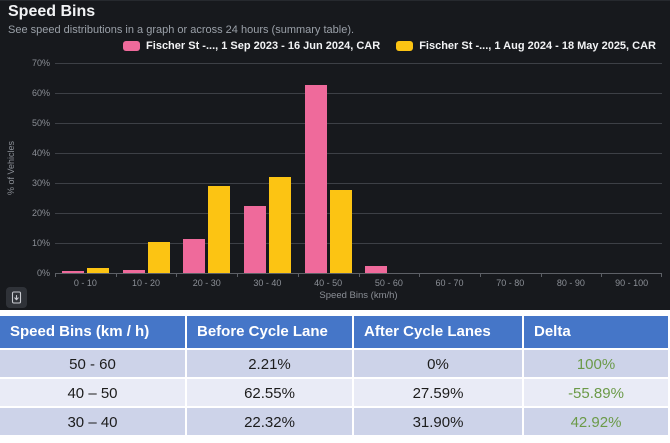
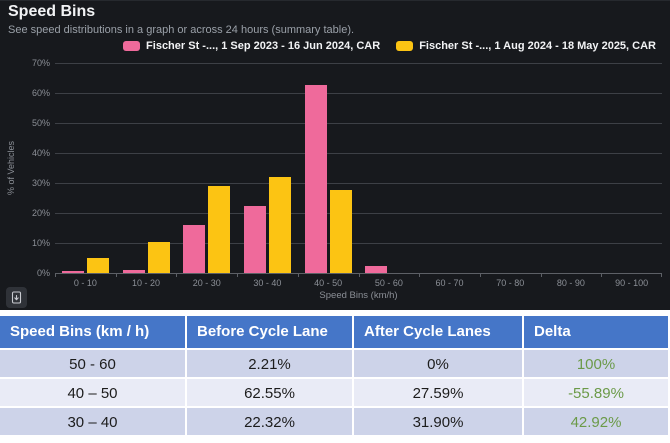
Fischer St -..., 1 Aug 2024 - 18 May 2025, CAR/0 - 10: 2% -> 5%
Fischer St -..., 1 Sep 2023 - 16 Jun 2024, CAR/20 - 30: 11% -> 16%
